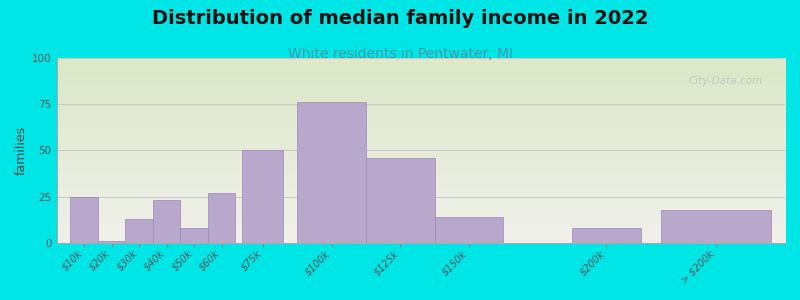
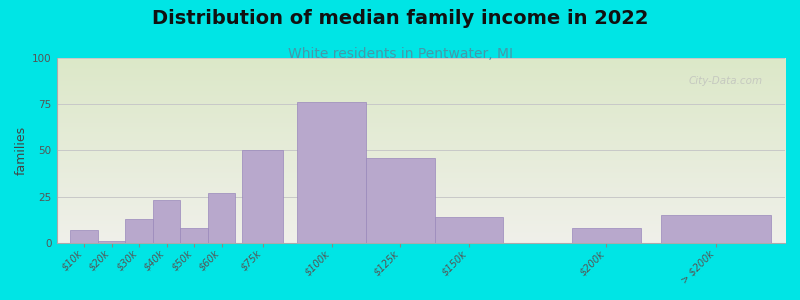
$10k: 25 -> 7
> $200k: 18 -> 15
